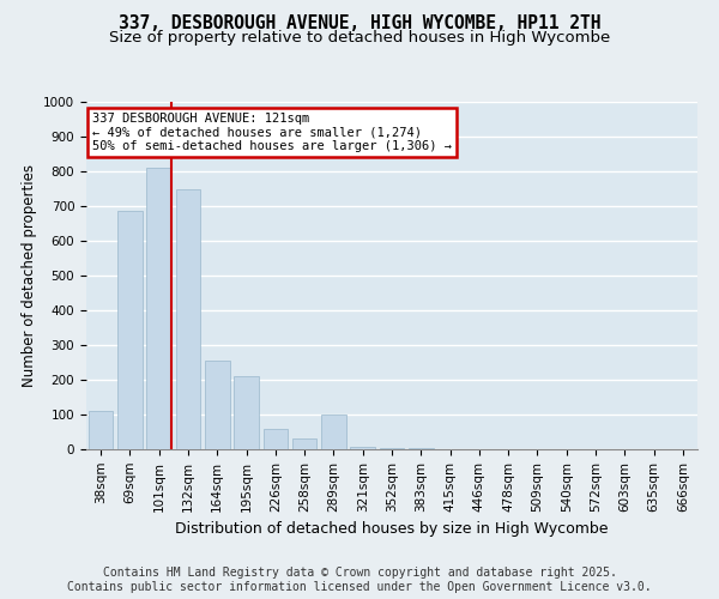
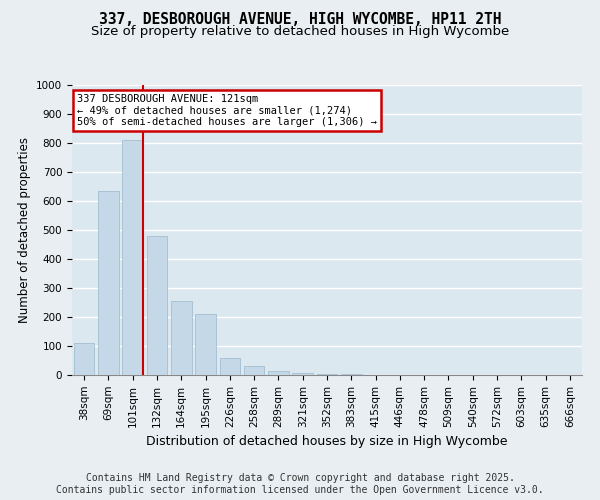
69sqm: 685 -> 635
132sqm: 750 -> 480
289sqm: 100 -> 15
